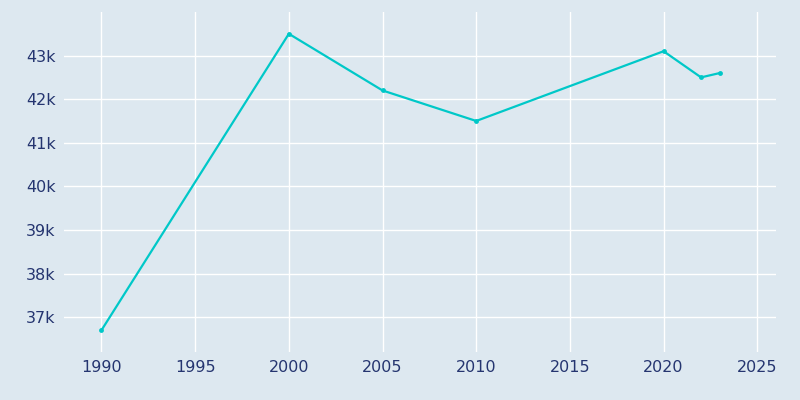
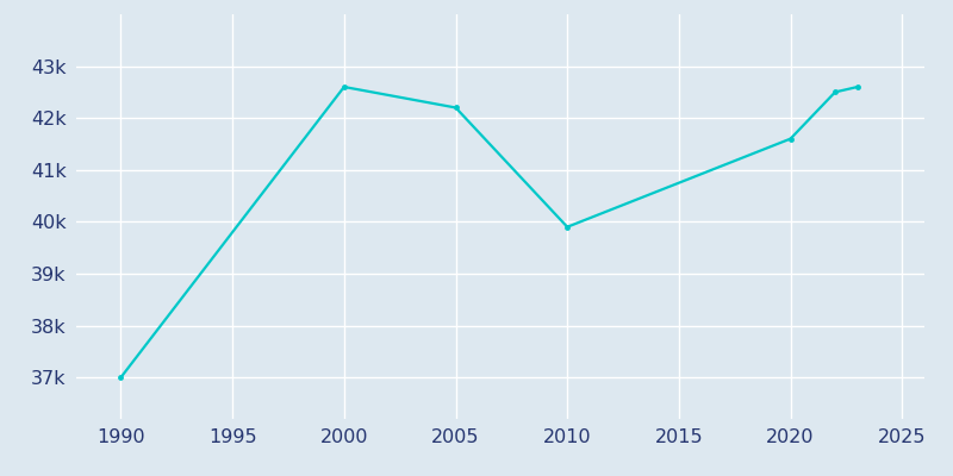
1990: 36.7k -> 37.0k
2000: 43.5k -> 42.6k
2010: 41.5k -> 39.9k
2020: 43.1k -> 41.6k
